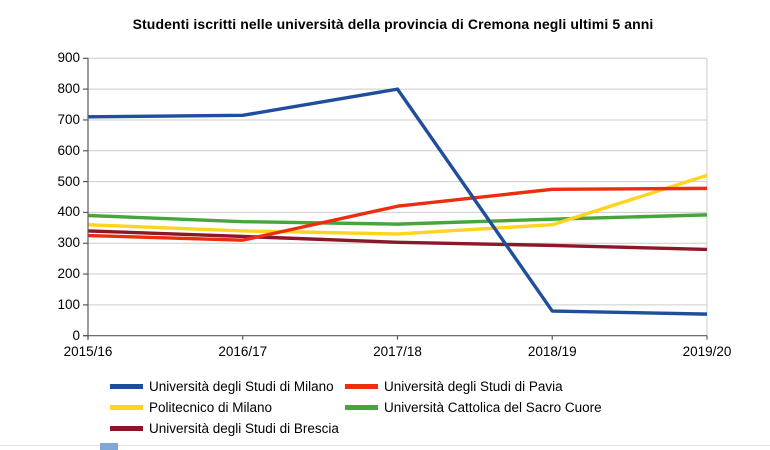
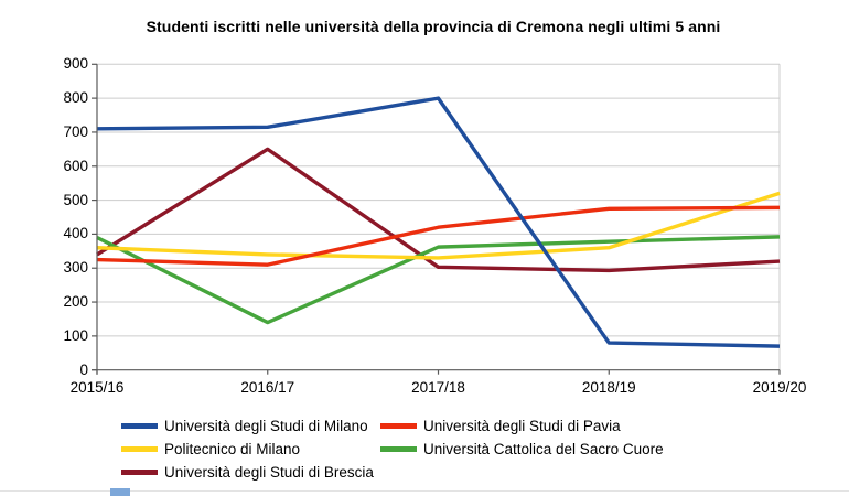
Università Cattolica del Sacro Cuore/2016/17: 370 -> 140
Università degli Studi di Brescia/2016/17: 320 -> 650
Università degli Studi di Brescia/2019/20: 280 -> 320
